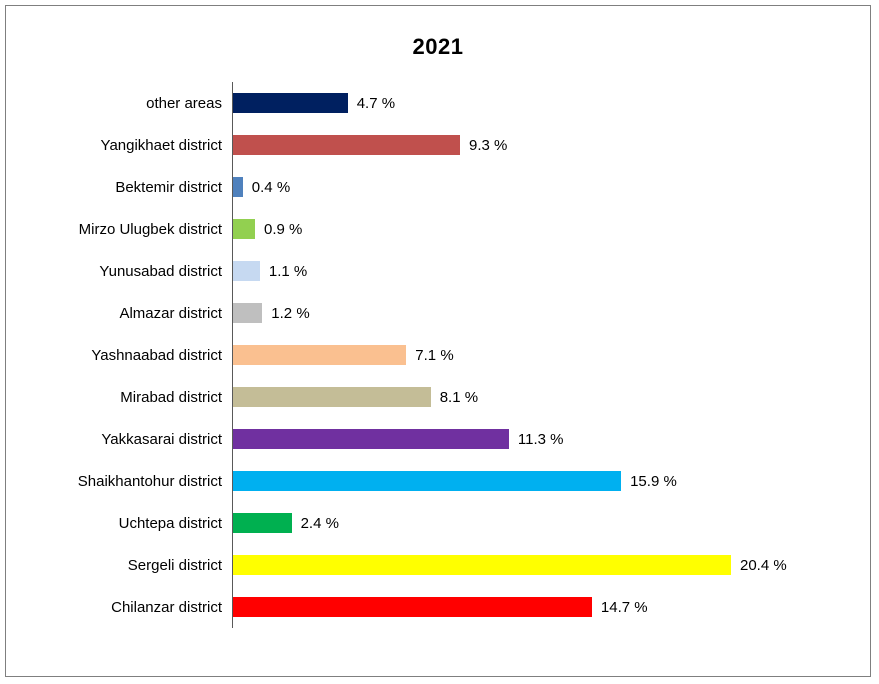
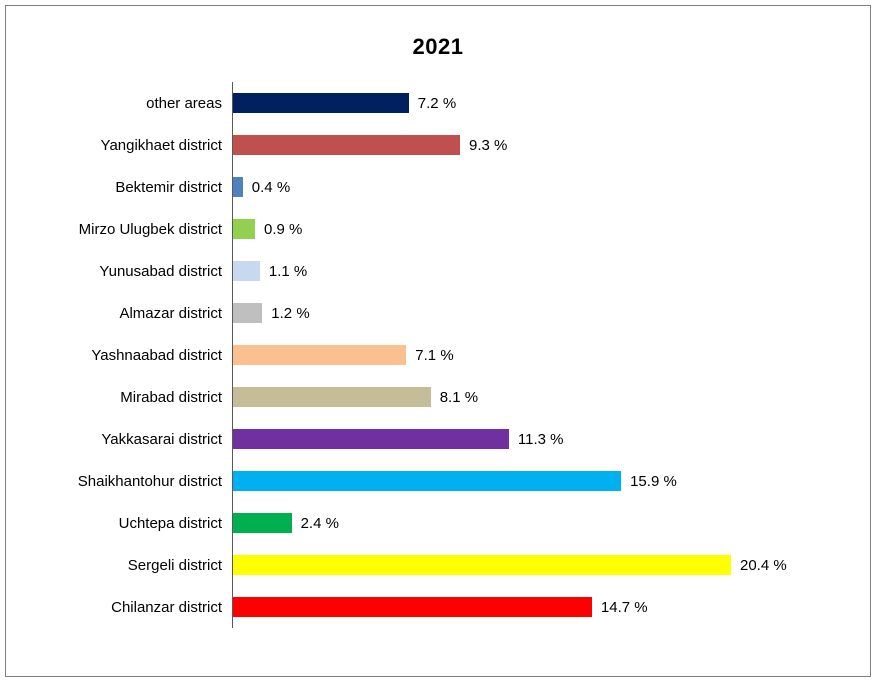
other areas: 4.7 -> 7.2
